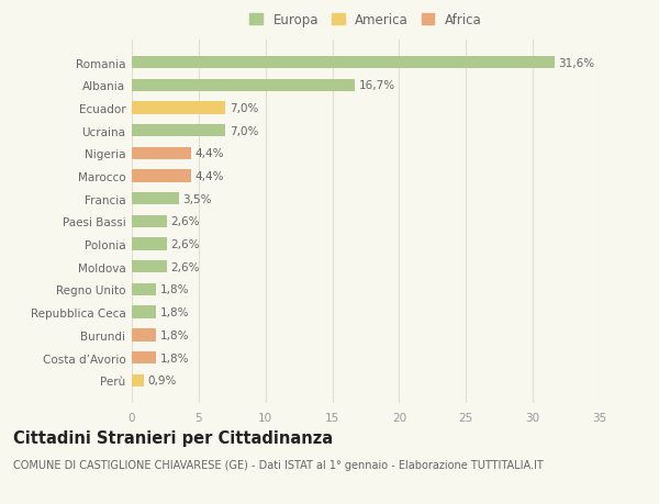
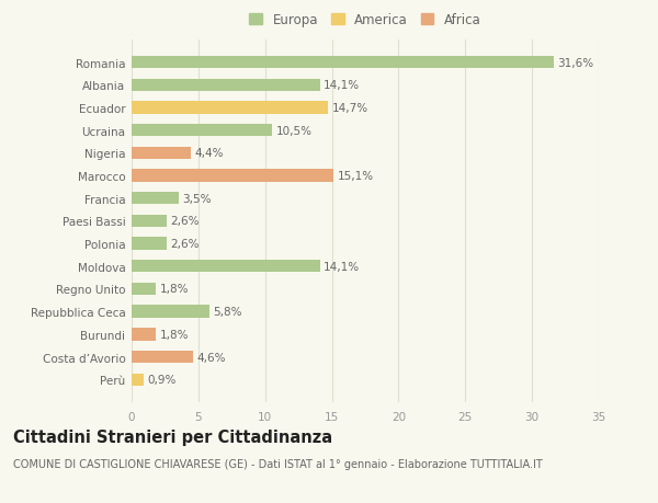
Albania: 16,7% -> 14,1%
Ecuador: 7,0% -> 14,7%
Ucraina: 7,0% -> 10,5%
Marocco: 4,4% -> 15,1%
Moldova: 2,6% -> 14,1%
Repubblica Ceca: 1,8% -> 5,8%
Costa d’Avorio: 1,8% -> 4,6%
